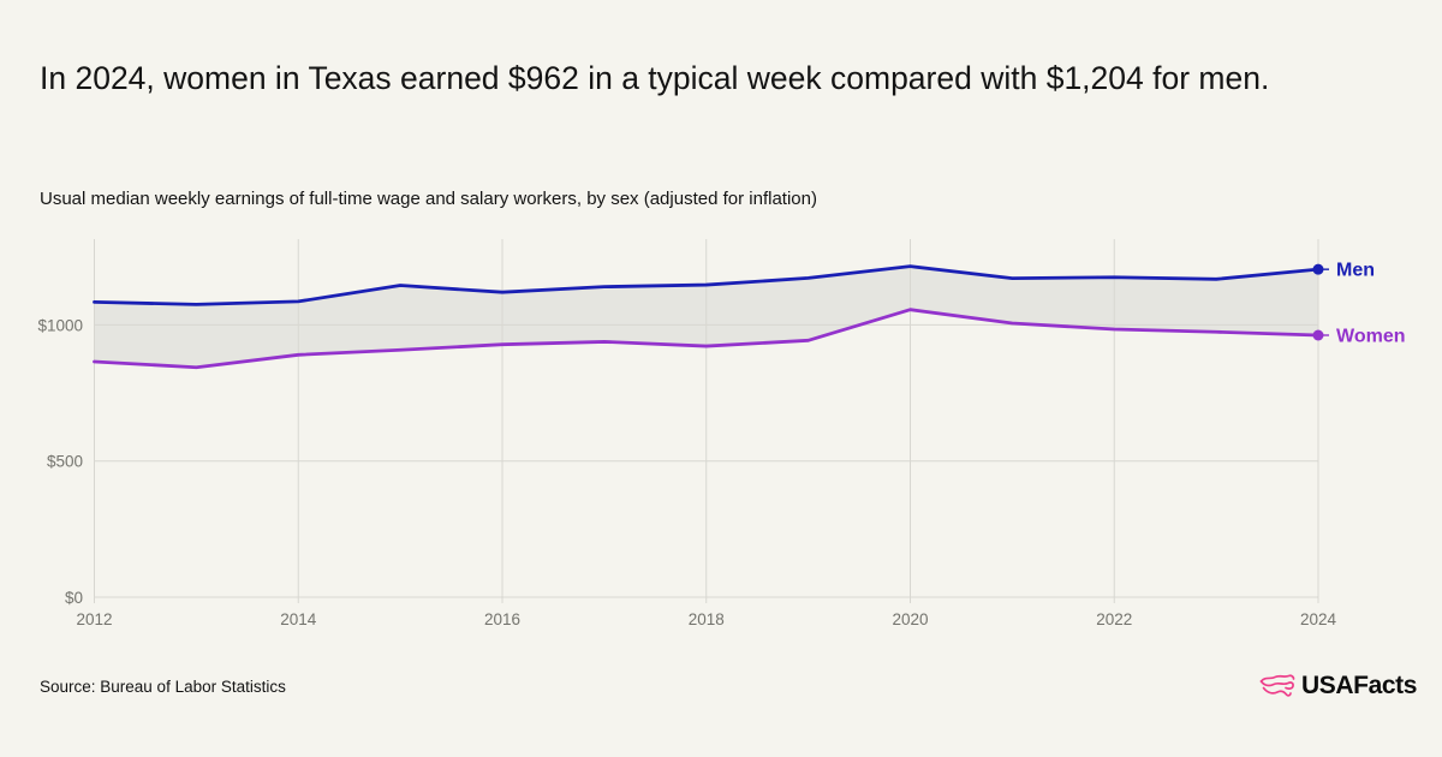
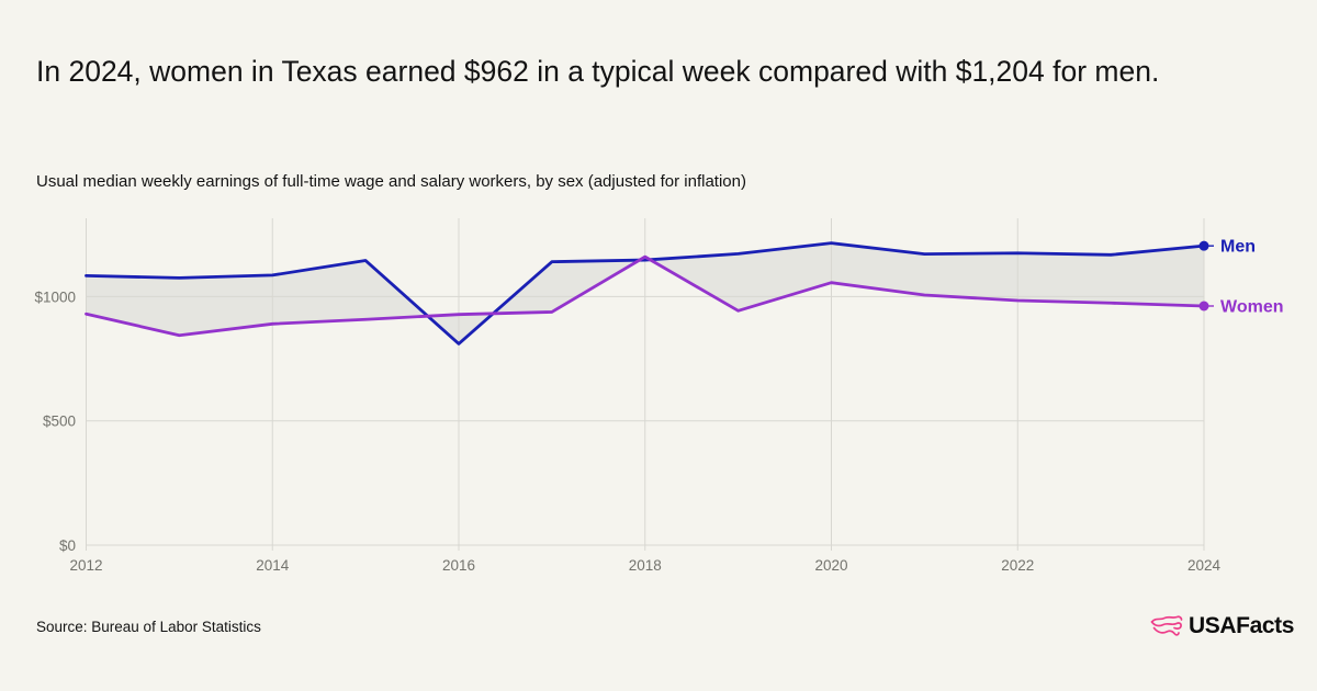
Women/2012: $860 -> $930
Men/2016: $1120 -> $810
Women/2018: $920 -> $1160
